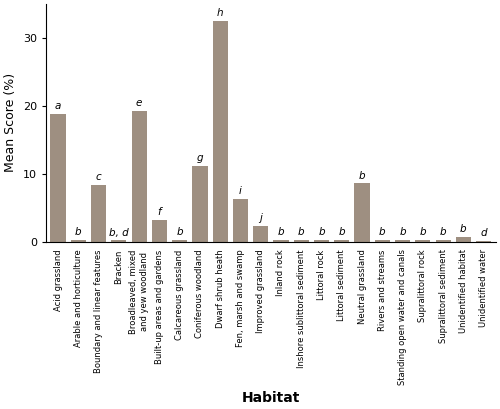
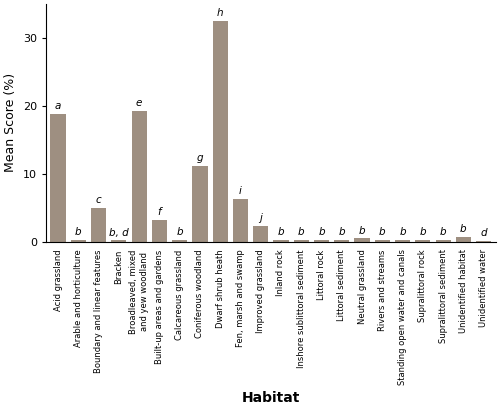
Boundary and linear features: 8.4 -> 5.0
Neutral grassland: 8.6 -> 0.5
